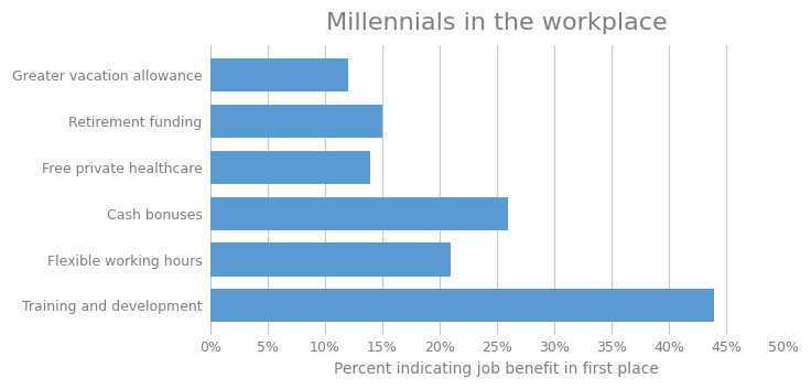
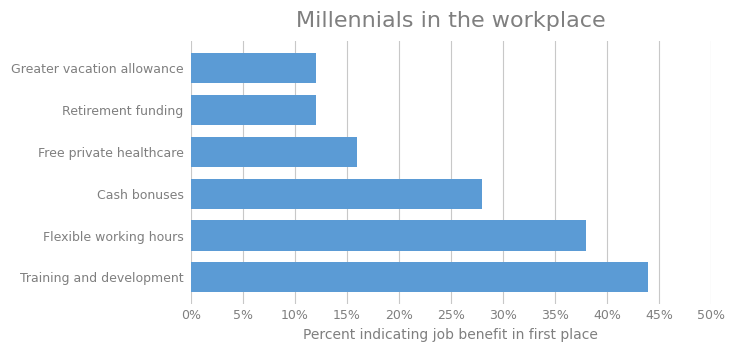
Retirement funding: 15% -> 12%
Free private healthcare: 14% -> 16%
Cash bonuses: 26% -> 28%
Flexible working hours: 21% -> 38%
